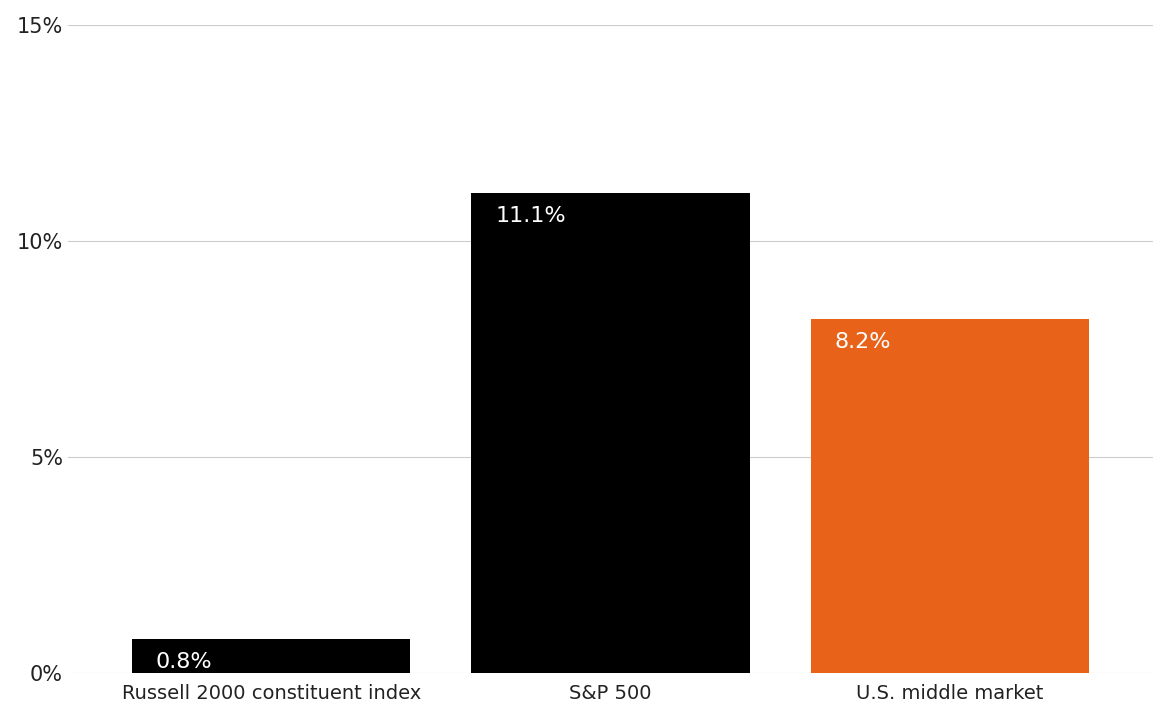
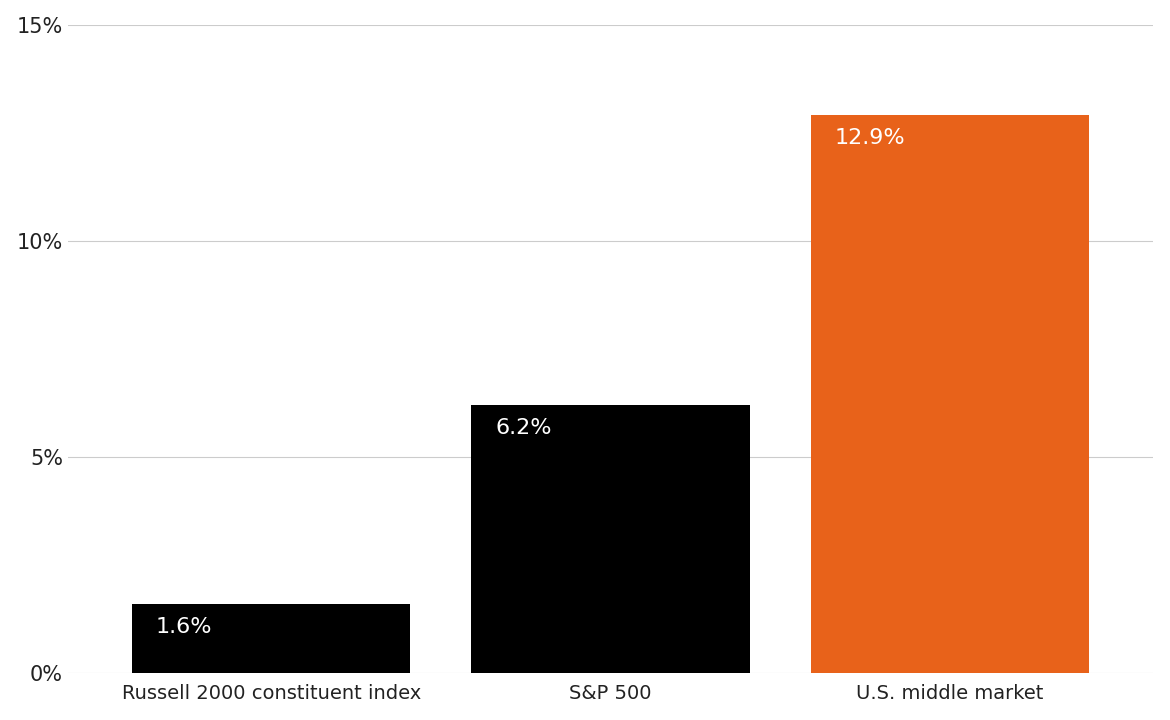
Russell 2000 constituent index: 0.8% -> 1.6%
S&P 500: 11.1% -> 6.2%
U.S. middle market: 8.2% -> 12.9%
